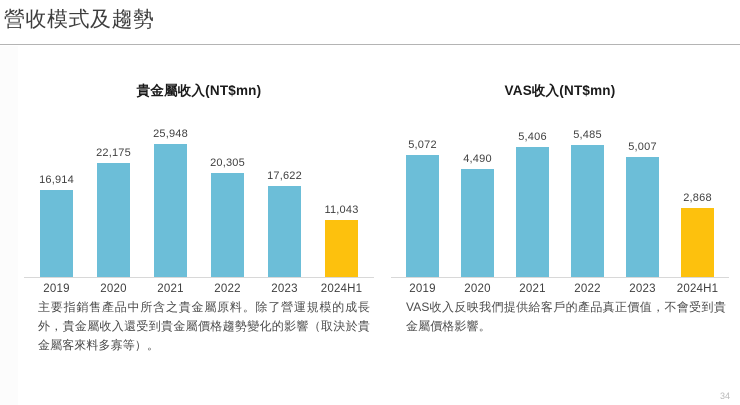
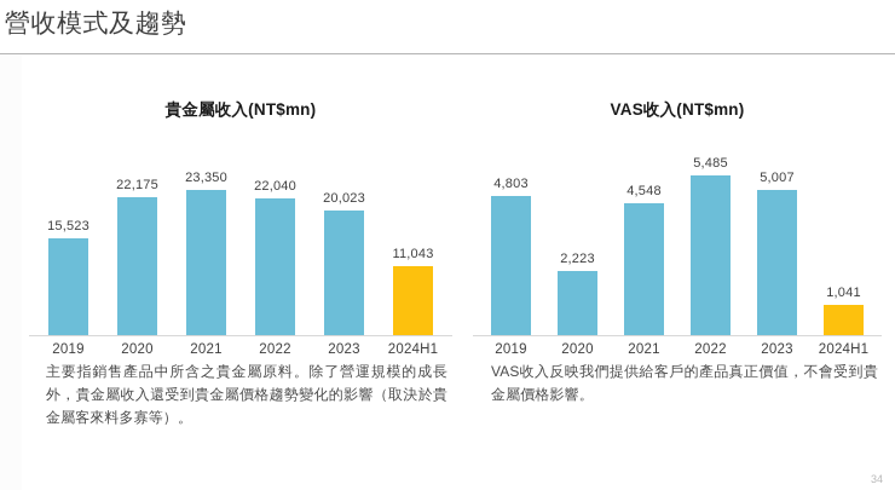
貴金屬收入(NT$mn)/2019: 16,914 -> 15,523
貴金屬收入(NT$mn)/2021: 25,948 -> 23,350
貴金屬收入(NT$mn)/2022: 20,305 -> 22,040
貴金屬收入(NT$mn)/2023: 17,622 -> 20,023
VAS收入(NT$mn)/2019: 5,072 -> 4,803
VAS收入(NT$mn)/2020: 4,490 -> 2,223
VAS收入(NT$mn)/2021: 5,406 -> 4,548
VAS收入(NT$mn)/2024H1: 2,868 -> 1,041
